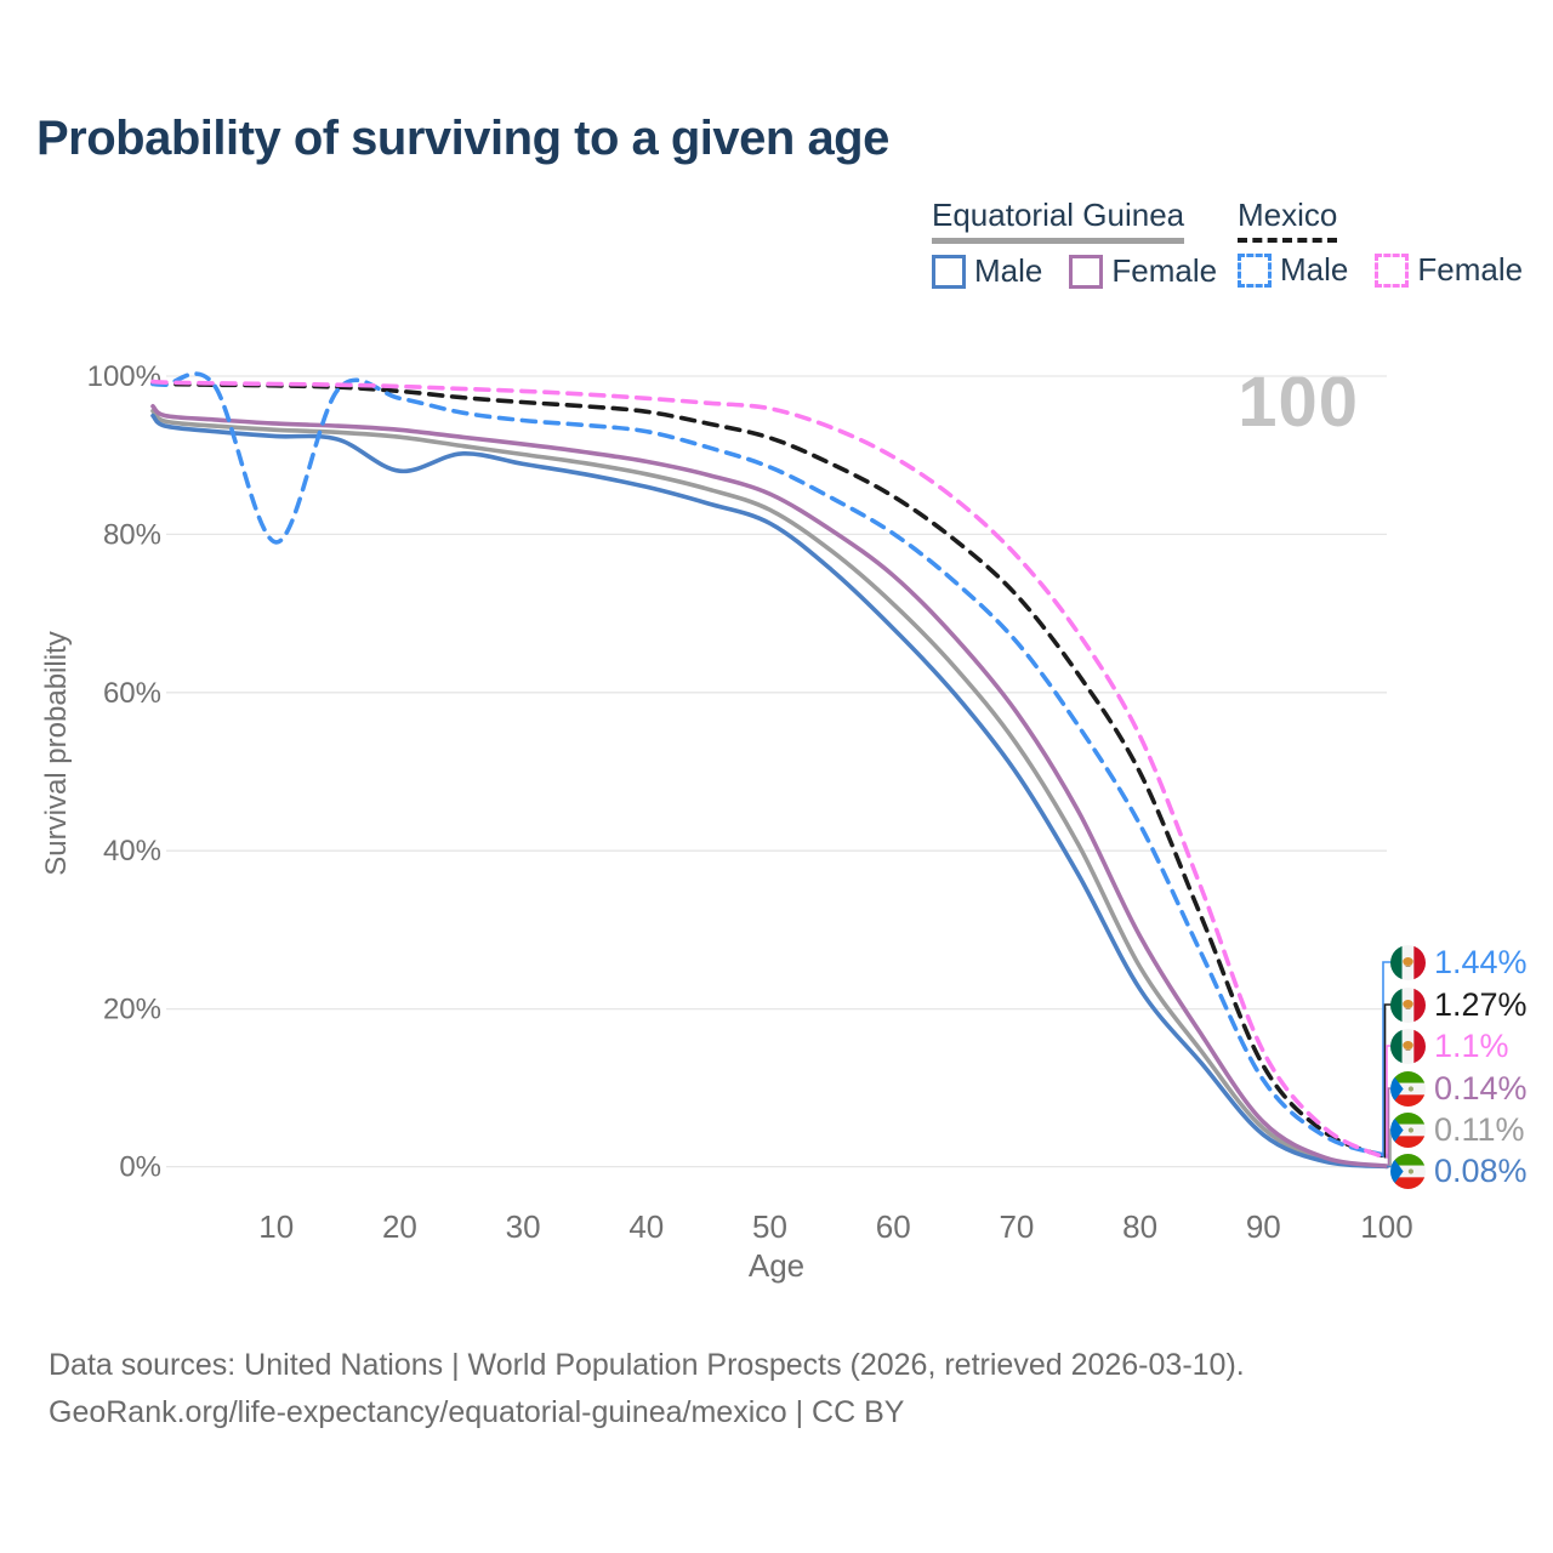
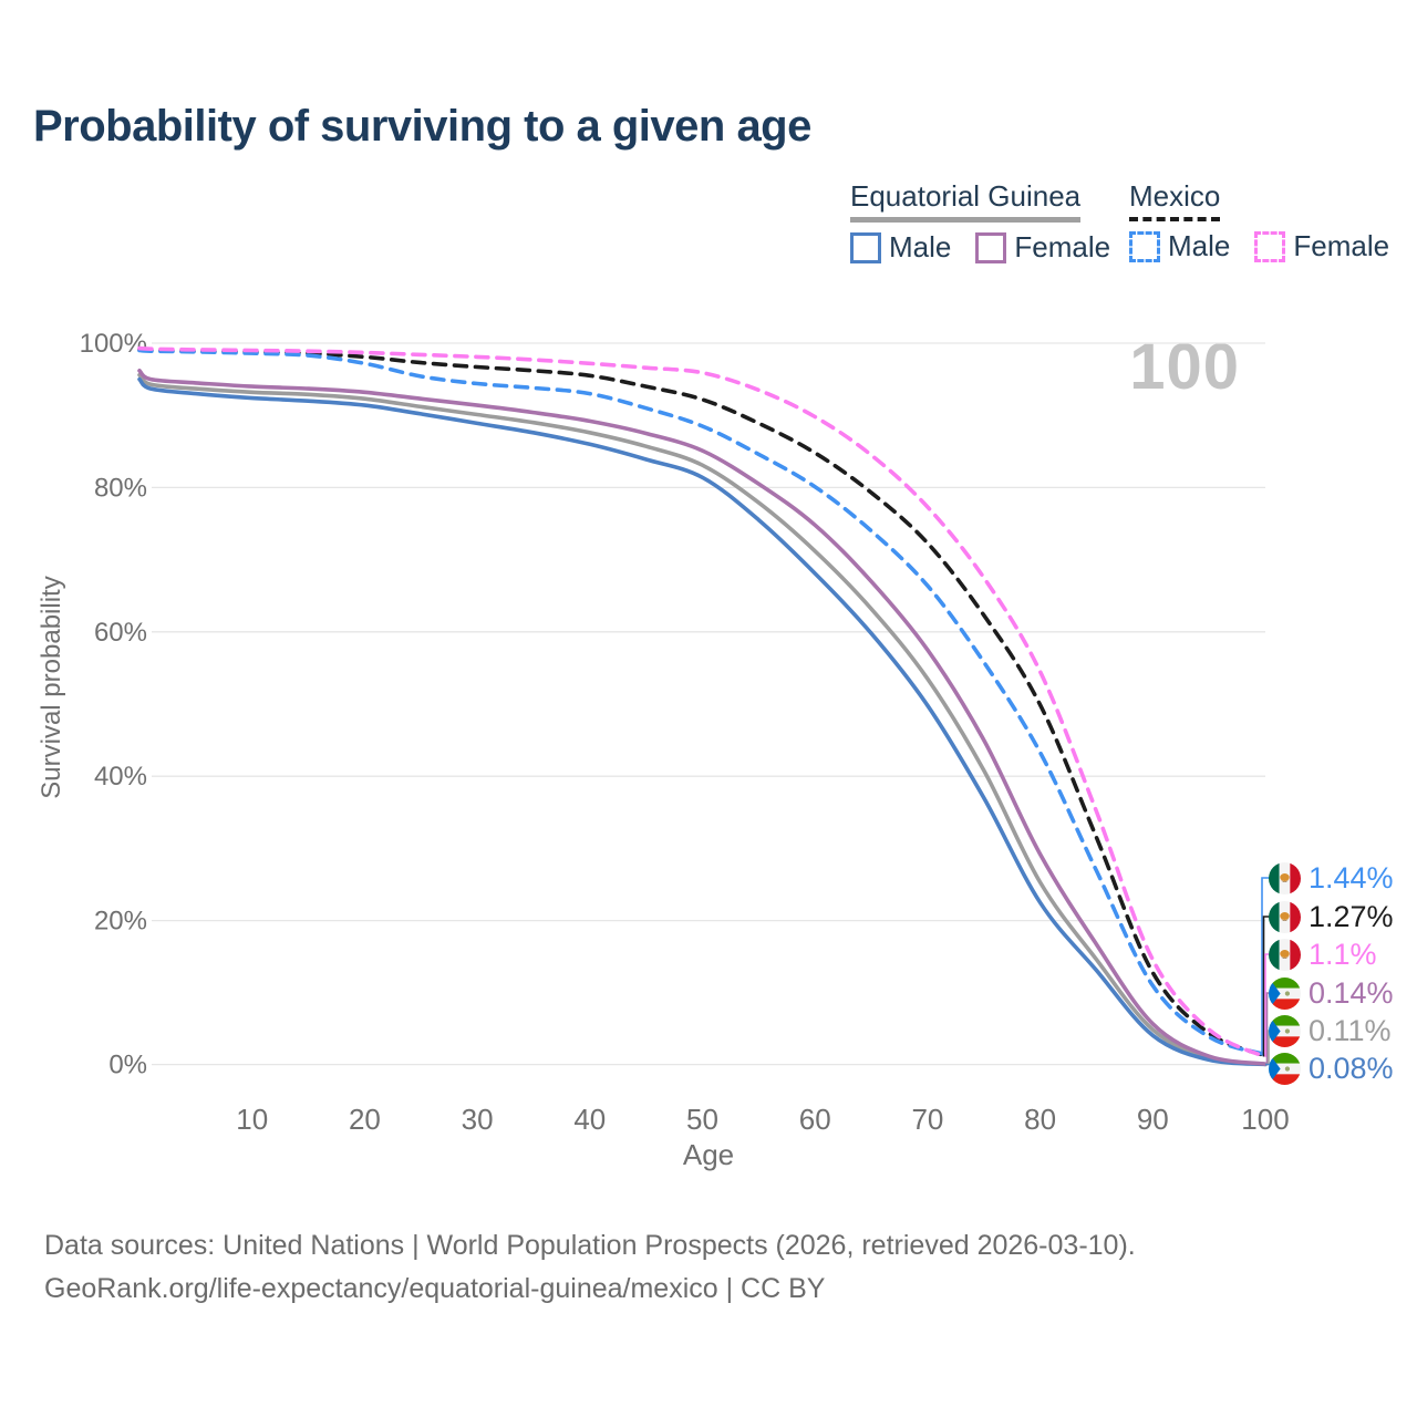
Mexico Male/10: 79% -> 99%
Equatorial Guinea Male/20: 88% -> 91%
